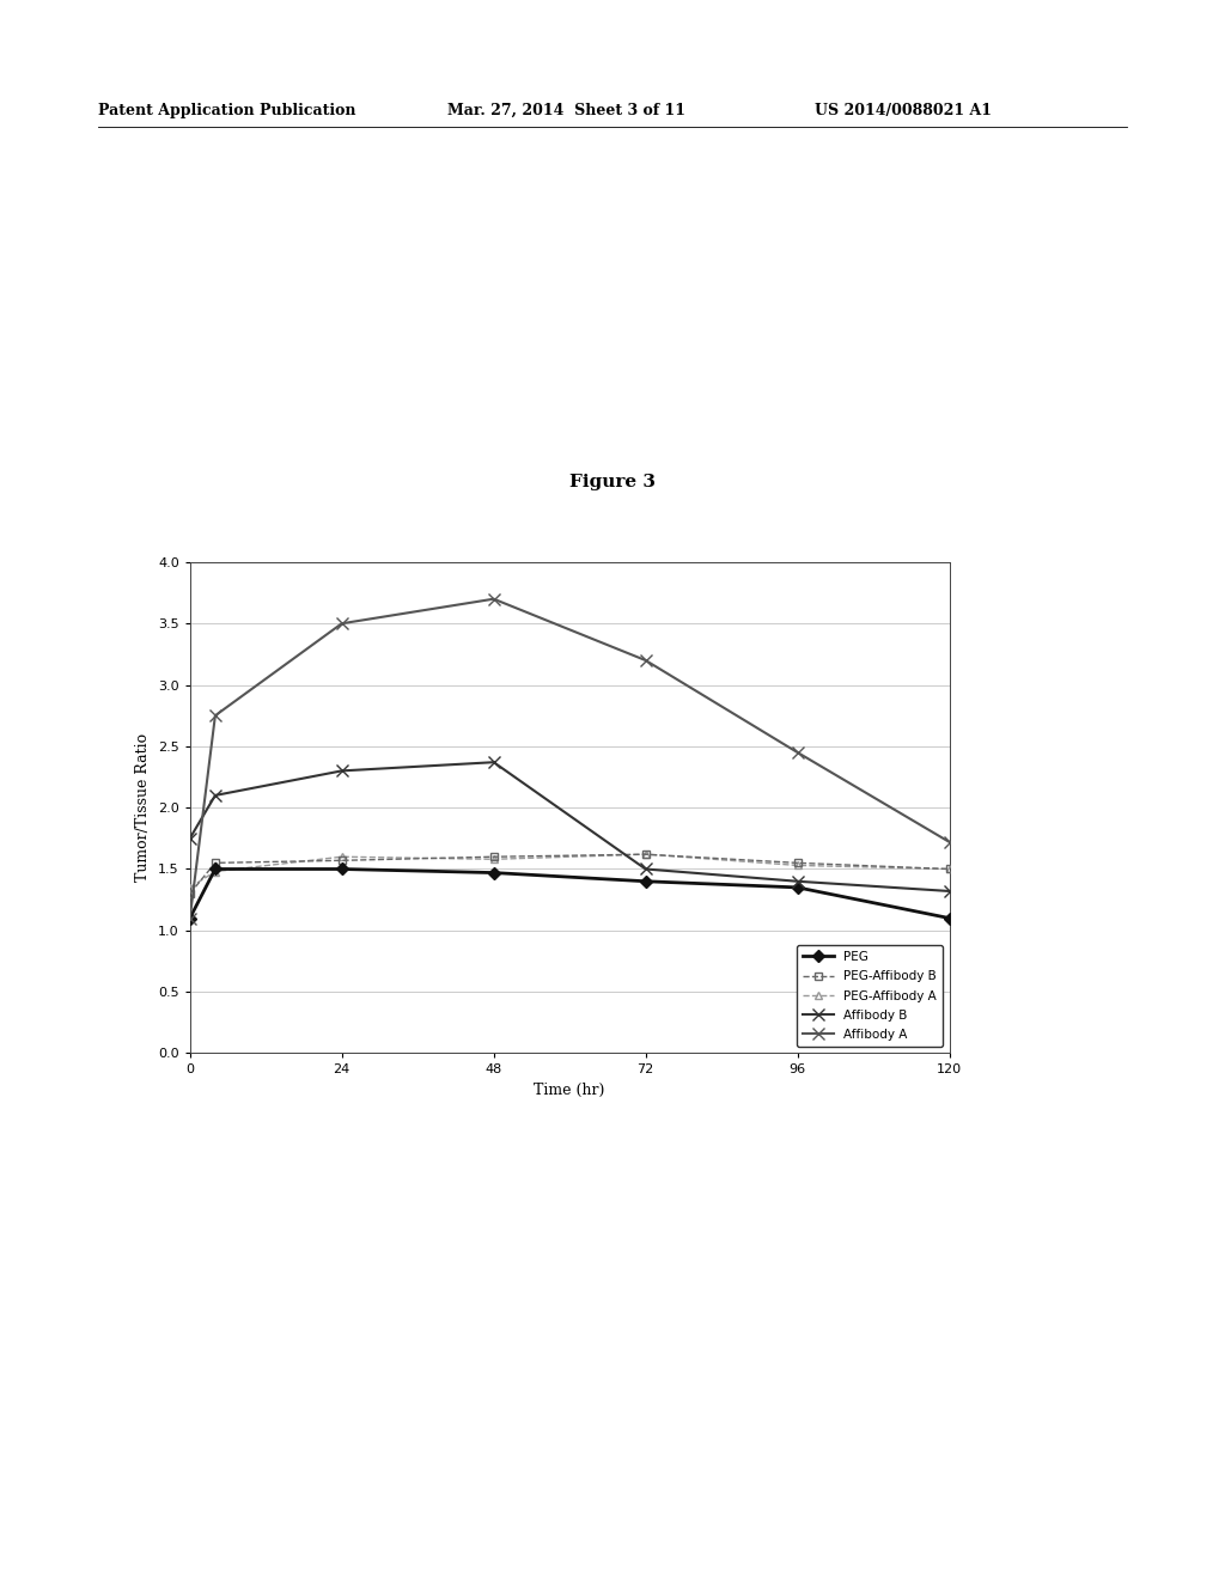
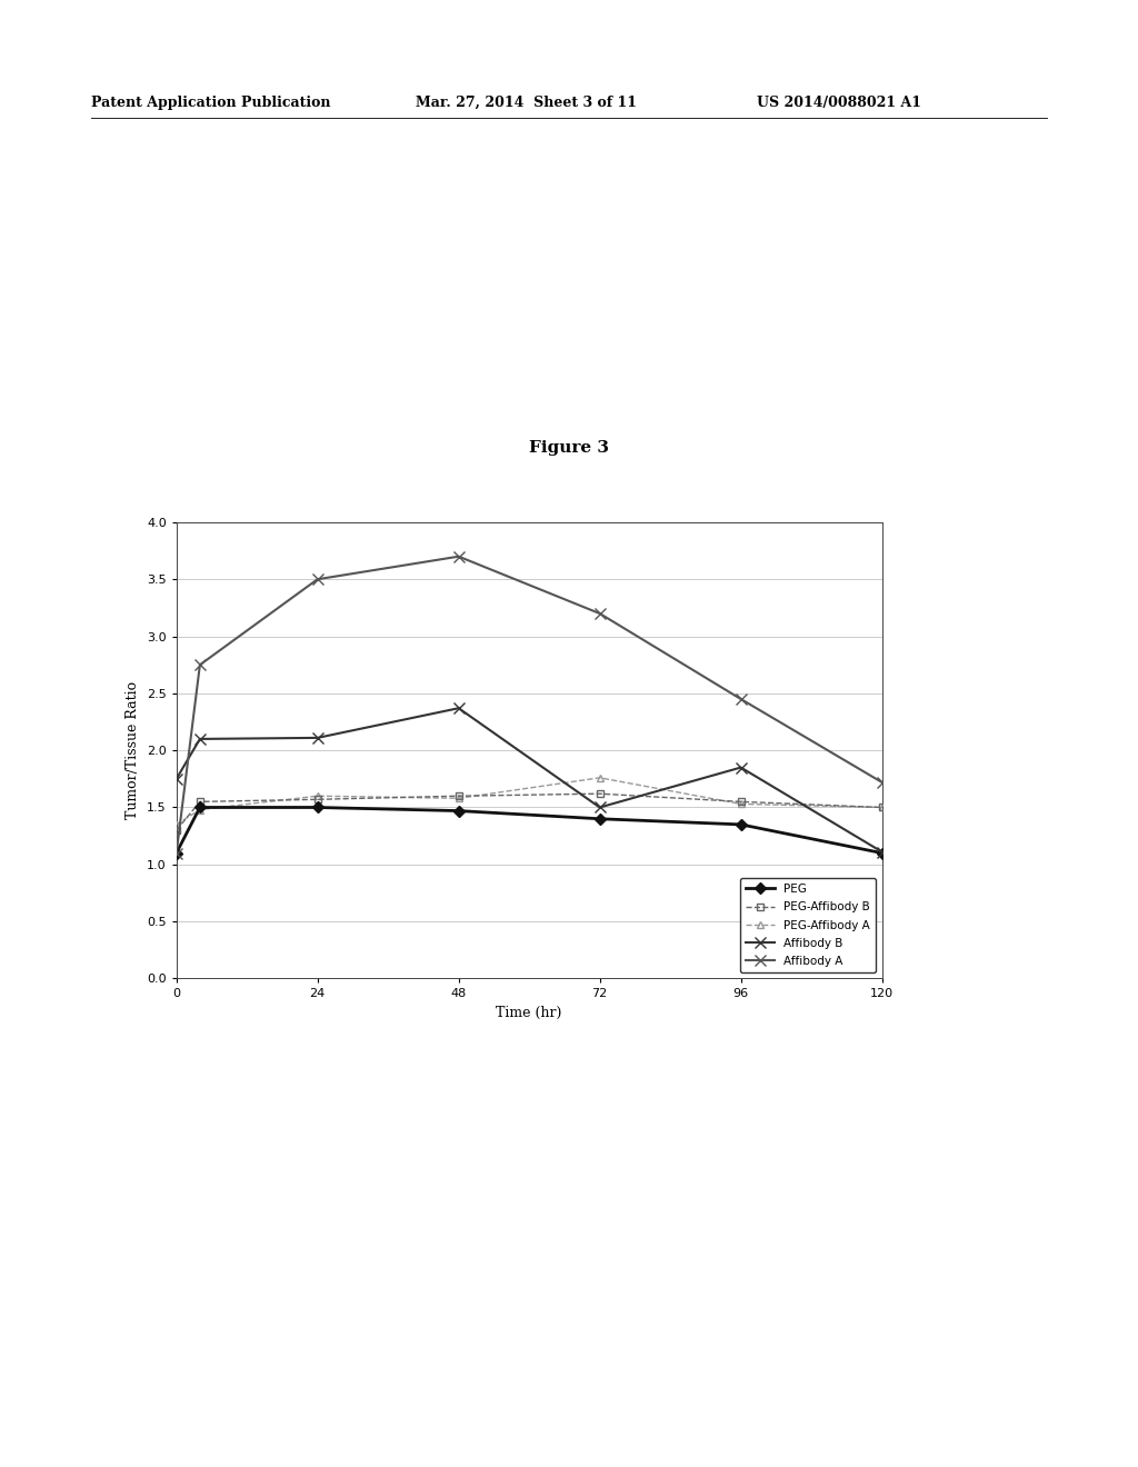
Affibody B/24: 2.30 -> 2.11
PEG-Affibody A/72: 1.62 -> 1.76
Affibody B/96: 1.40 -> 1.85
Affibody B/120: 1.32 -> 1.11
